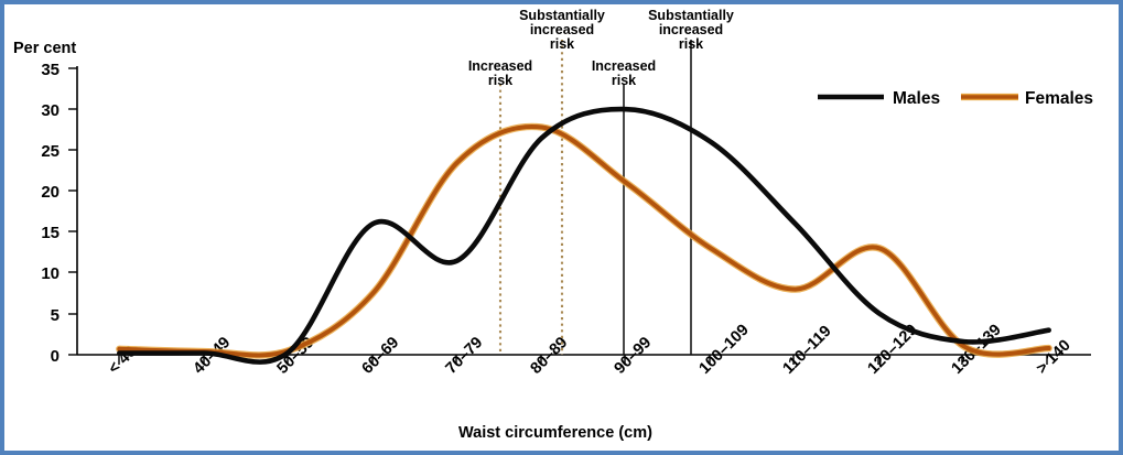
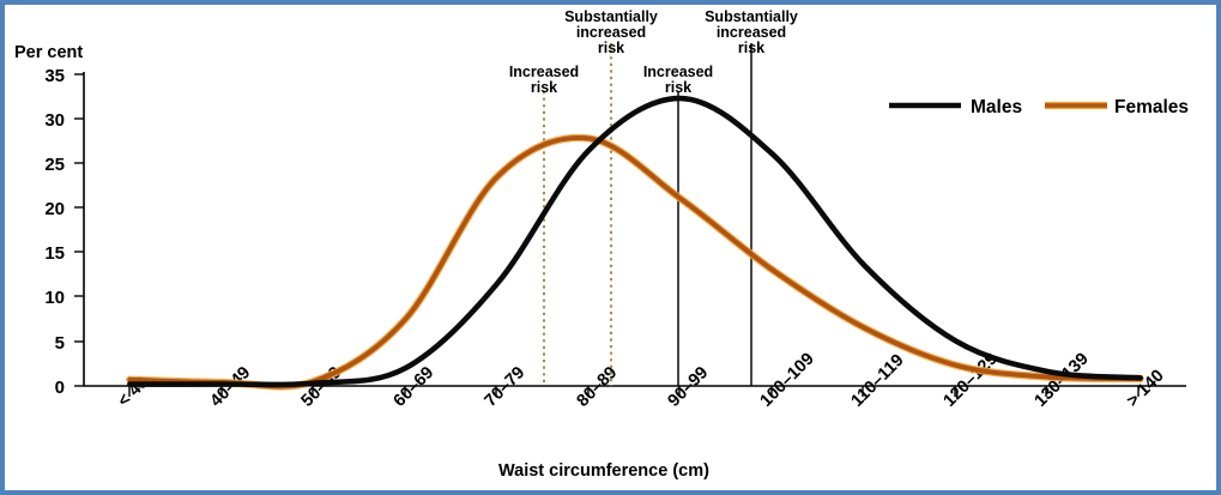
Males/60–69: 16 -> 2
Males/90–99: 30 -> 32
Males/110–119: 16 -> 14
Females/110–119: 8 -> 6
Females/120–129: 13 -> 2
Males/> 140: 3 -> 1
